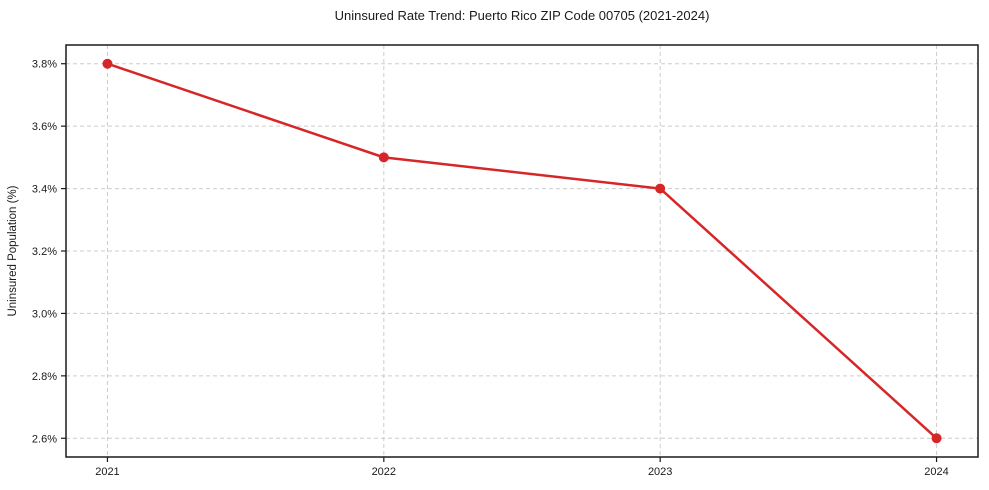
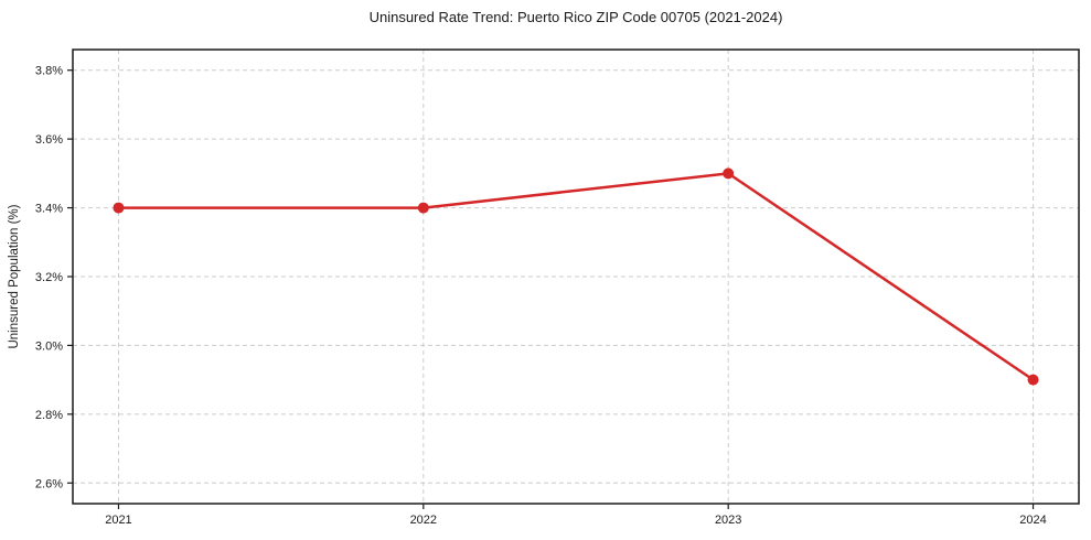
2021: 3.8% -> 3.4%
2022: 3.5% -> 3.4%
2023: 3.4% -> 3.5%
2024: 2.6% -> 2.9%
